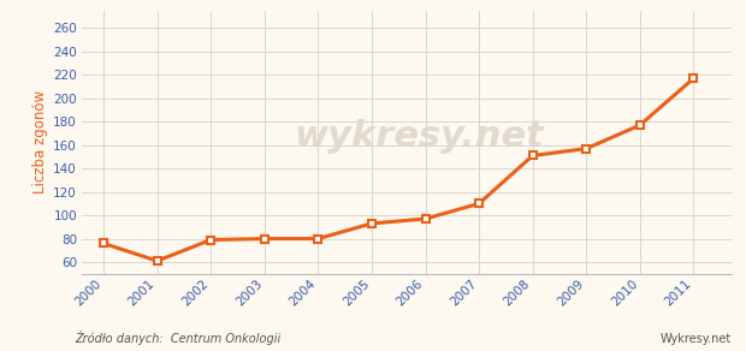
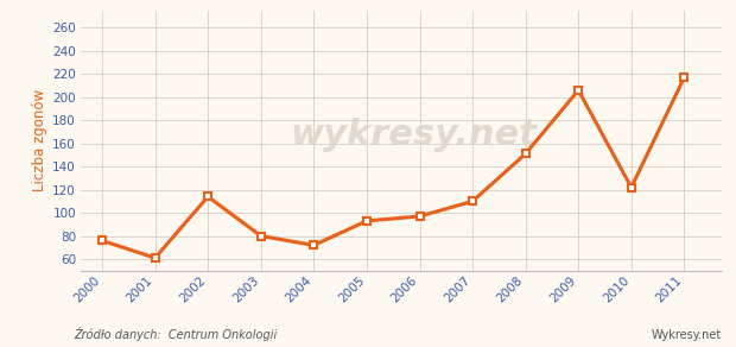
2002: 79 -> 114
2004: 80 -> 72
2009: 157 -> 206
2010: 177 -> 122
